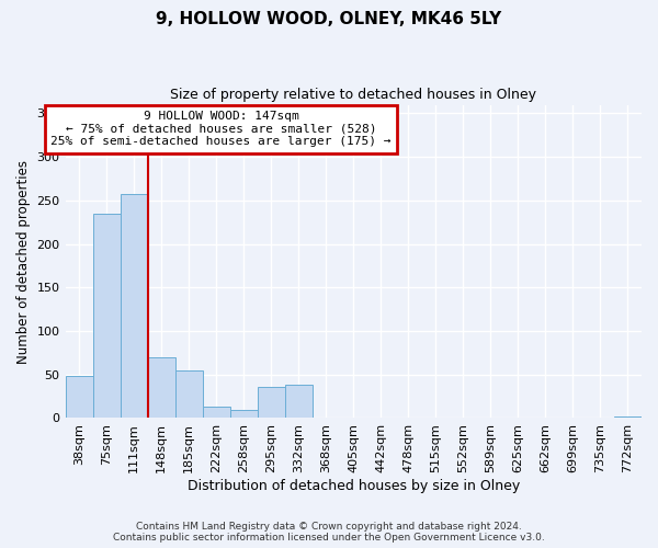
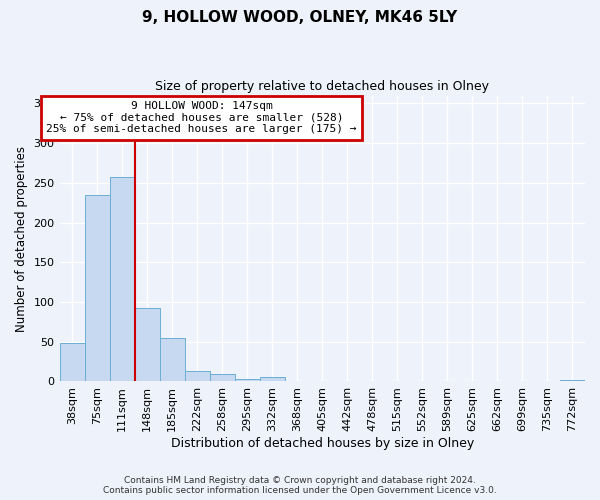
148sqm: 70 -> 93
295sqm: 36 -> 3
332sqm: 38 -> 5
